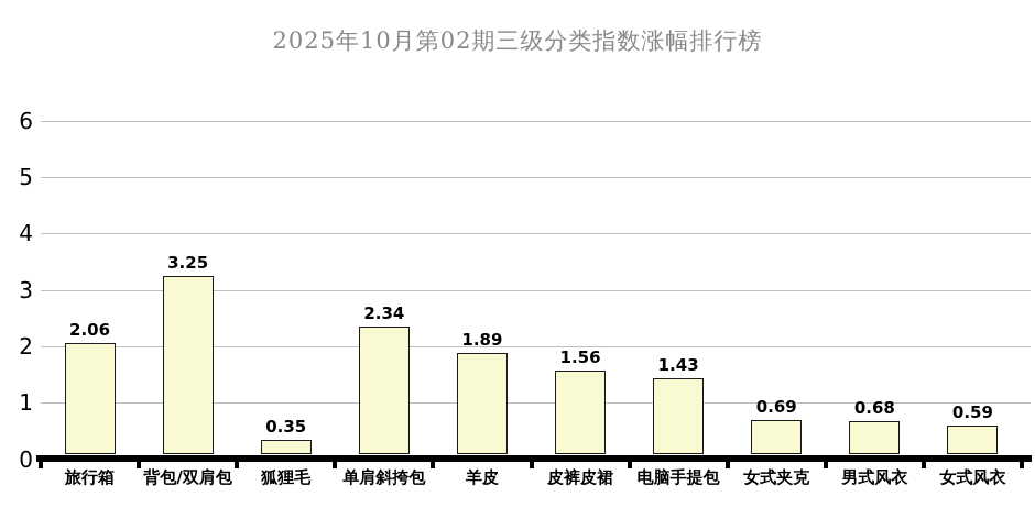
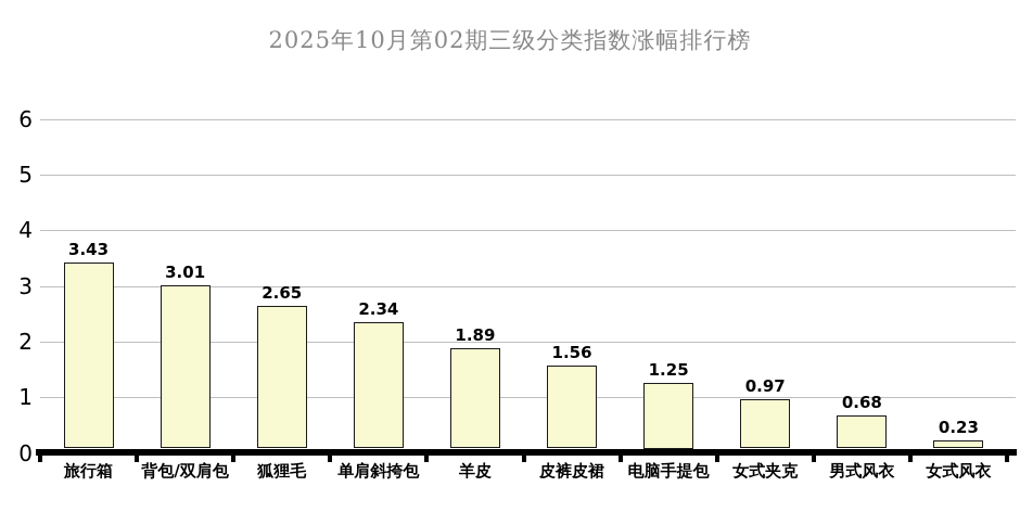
旅行箱: 2.06 -> 3.43
背包/双肩包: 3.25 -> 3.01
狐狸毛: 0.35 -> 2.65
电脑手提包: 1.43 -> 1.25
女式夹克: 0.69 -> 0.97
女式风衣: 0.59 -> 0.23
